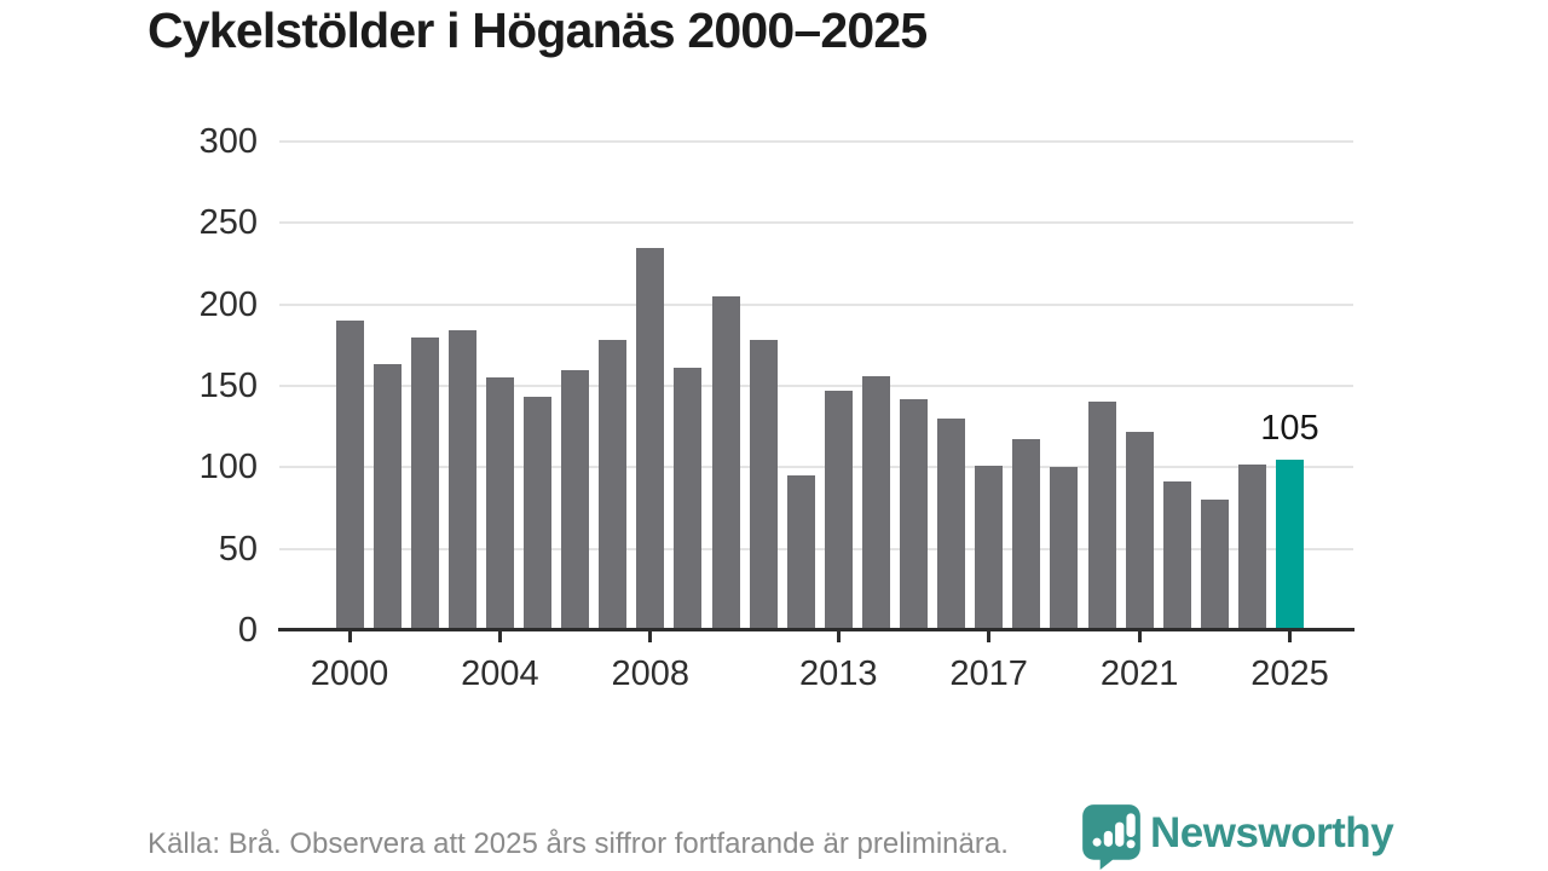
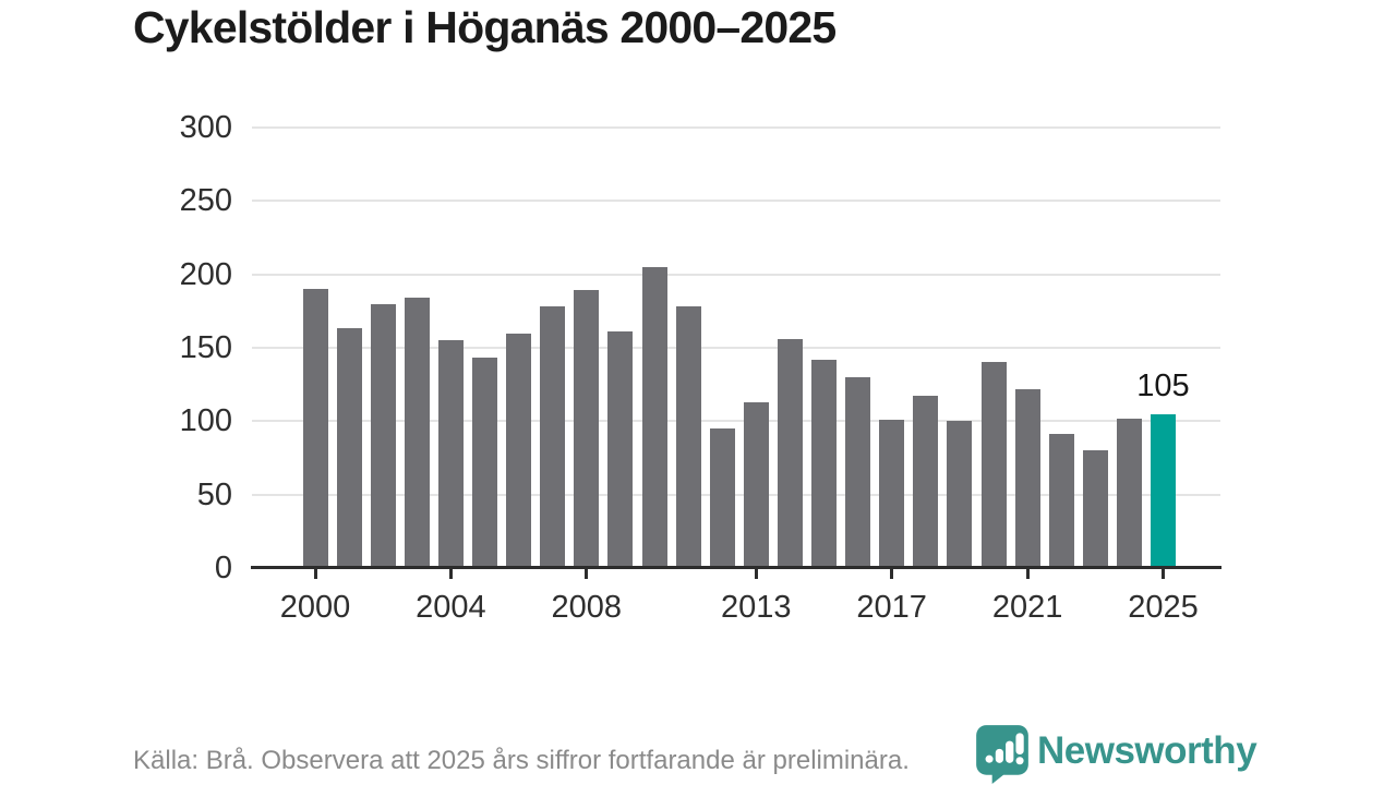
2008: 235 -> 189
2013: 147 -> 113
